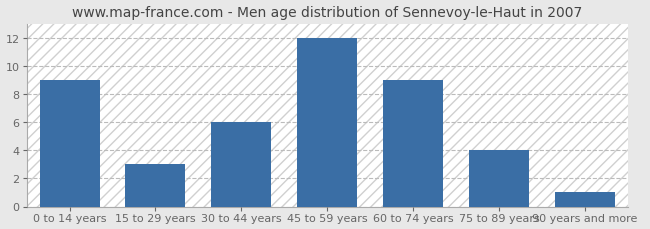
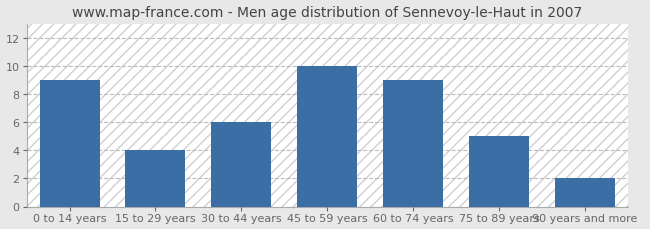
15 to 29 years: 3 -> 4
45 to 59 years: 12 -> 10
75 to 89 years: 4 -> 5
90 years and more: 1 -> 2
